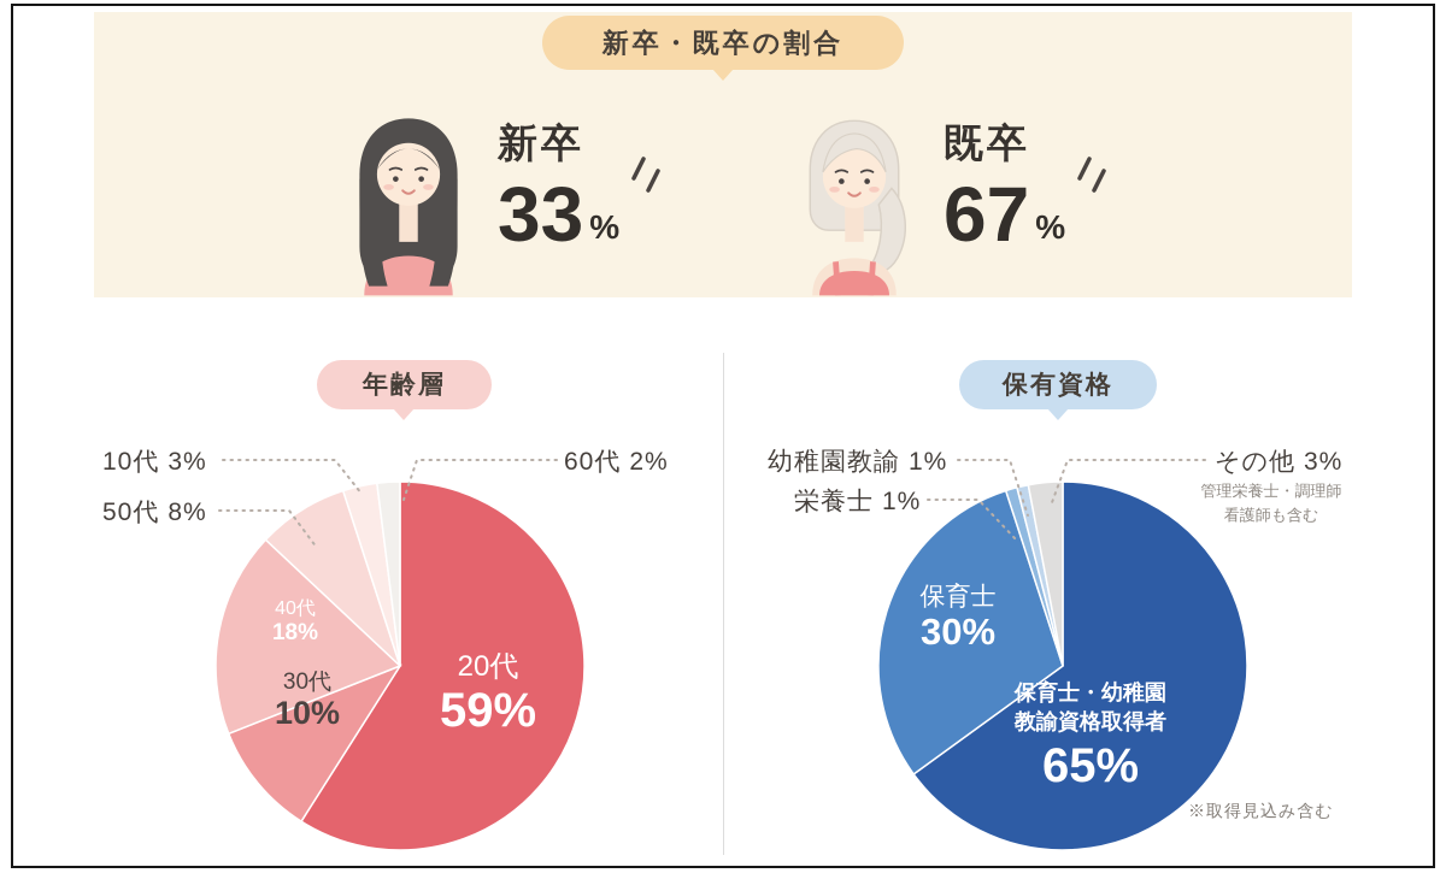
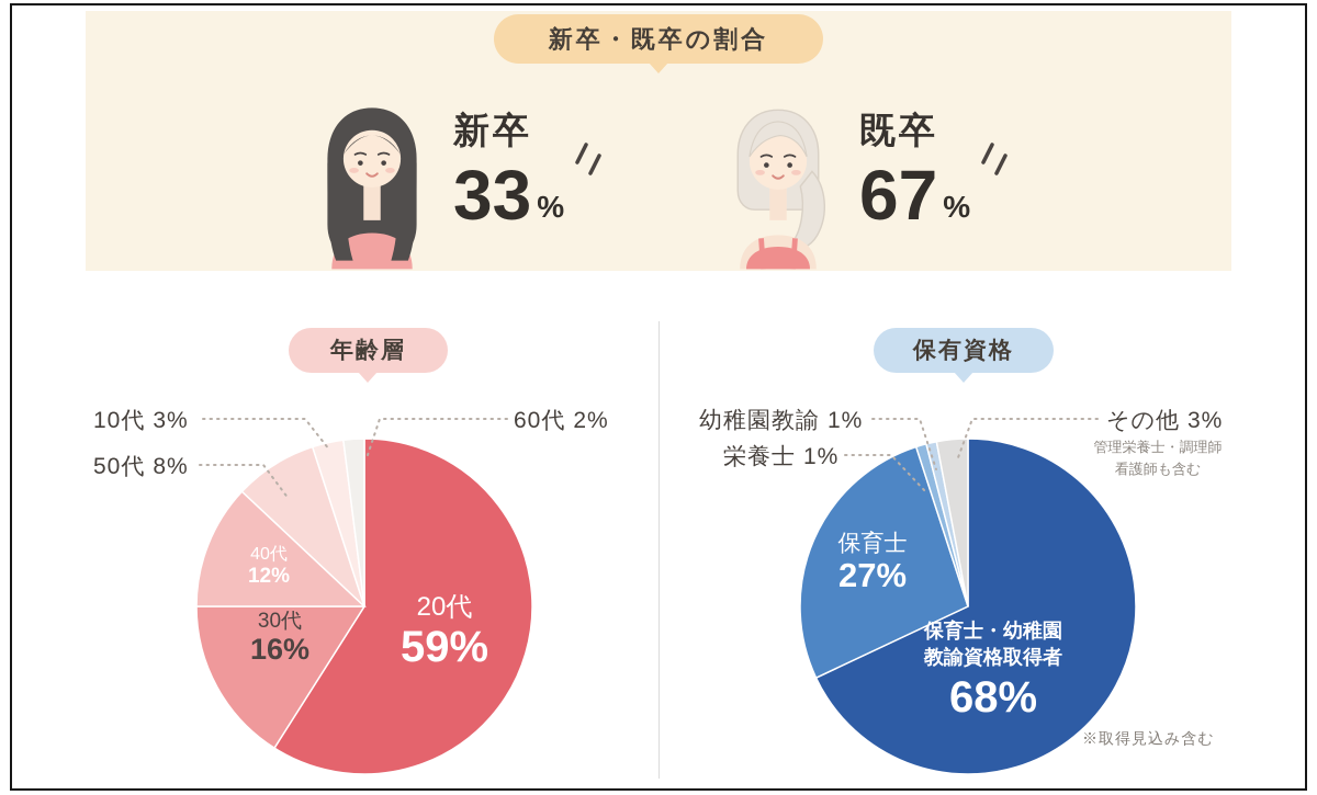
年齢層/30代: 10% -> 16%
年齢層/40代: 18% -> 12%
保有資格/保育士・幼稚園教諭資格取得者: 65% -> 68%
保有資格/保育士: 30% -> 27%
